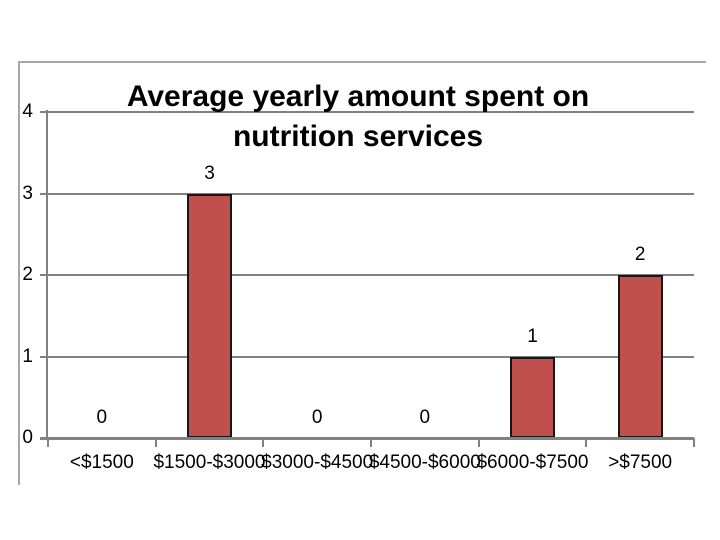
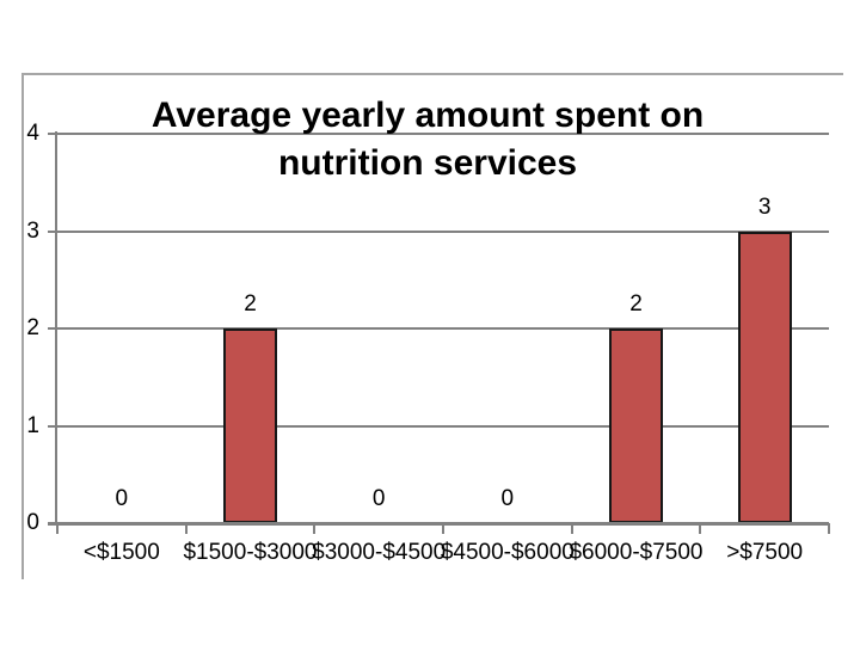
$1500-$3000: 3 -> 2
$6000-$7500: 1 -> 2
>$7500: 2 -> 3
